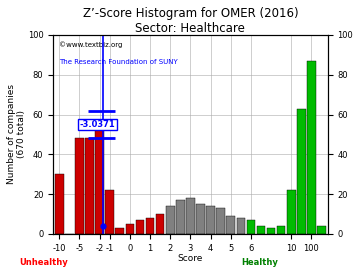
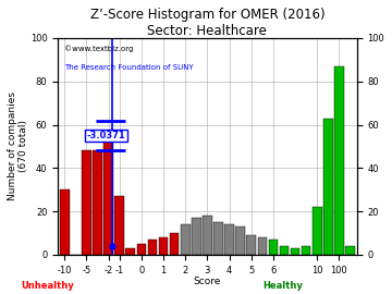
-1: 22 -> 27
